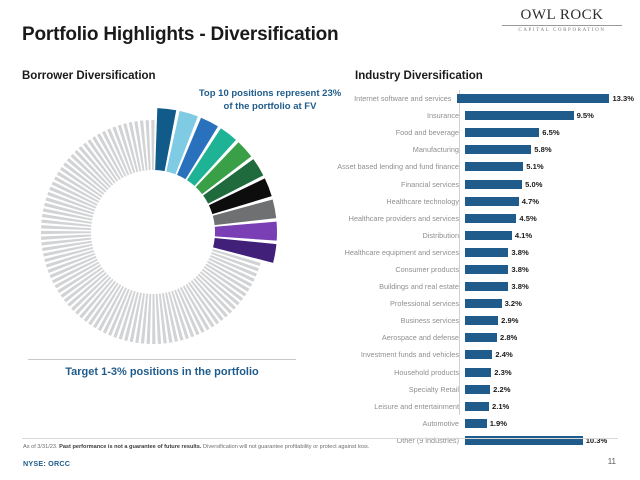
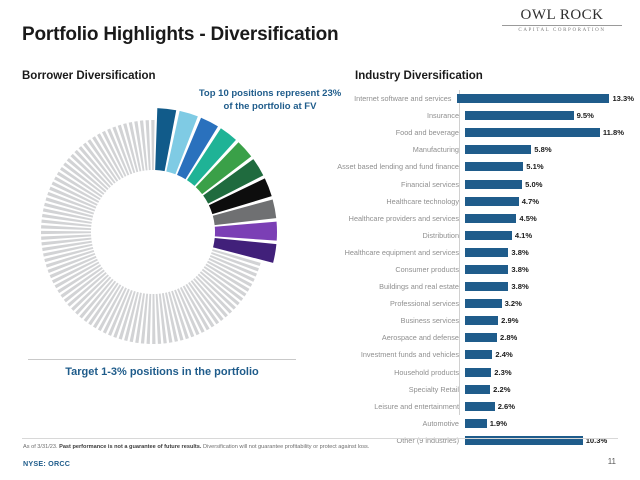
Industry Diversification/Food and beverage: 6.5% -> 11.8%
Industry Diversification/Leisure and entertainment: 2.1% -> 2.6%
